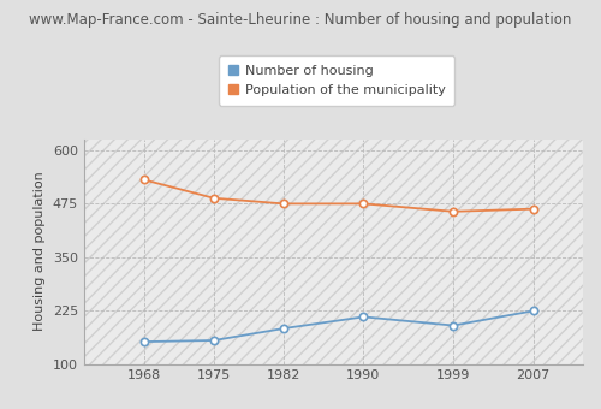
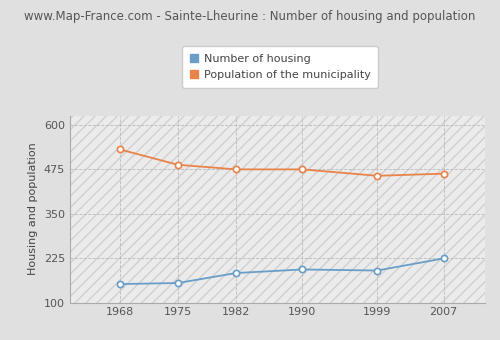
Number of housing/1990: 210 -> 193
